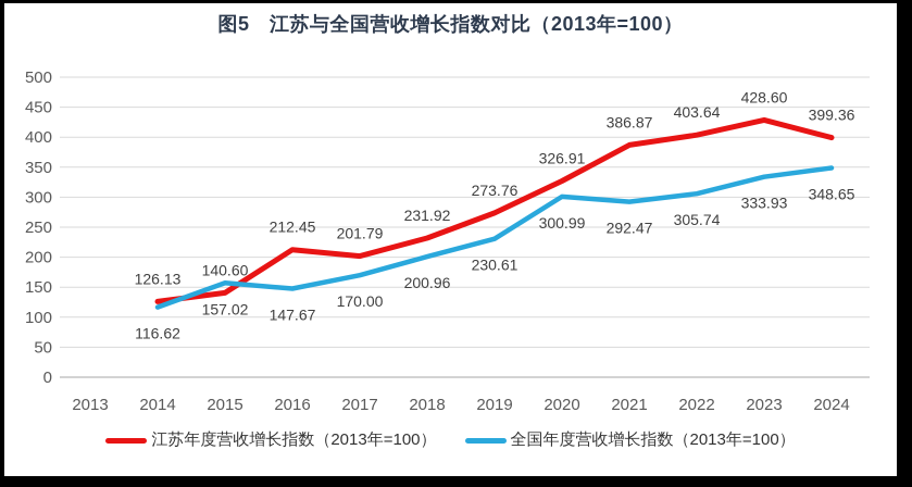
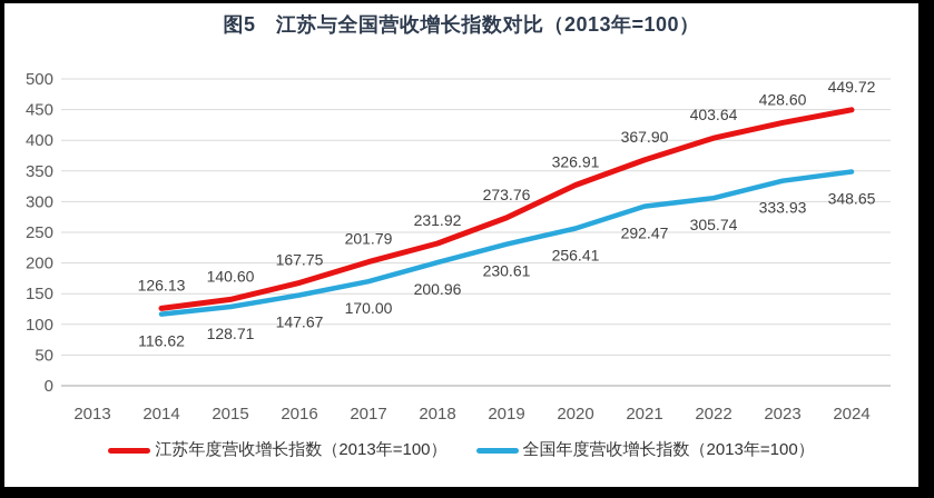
全国年度营收增长指数（2013年=100）/2015: 157.02 -> 128.71
江苏年度营收增长指数（2013年=100）/2016: 212.45 -> 167.75
全国年度营收增长指数（2013年=100）/2020: 300.99 -> 256.41
江苏年度营收增长指数（2013年=100）/2021: 386.87 -> 367.90
江苏年度营收增长指数（2013年=100）/2024: 399.36 -> 449.72
